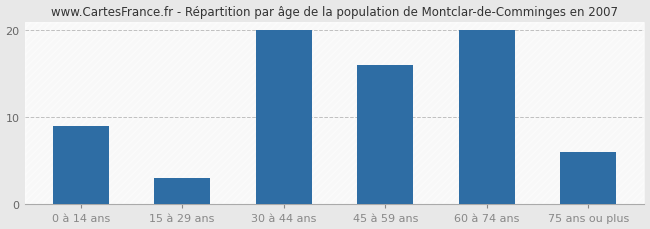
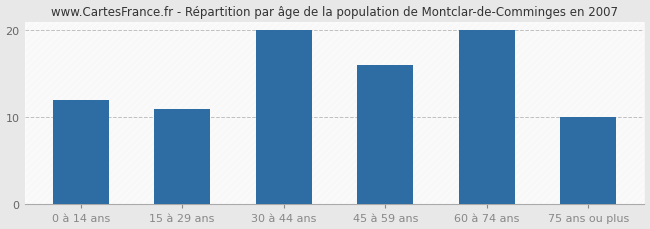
0 à 14 ans: 9 -> 12
15 à 29 ans: 3 -> 11
75 ans ou plus: 6 -> 10
